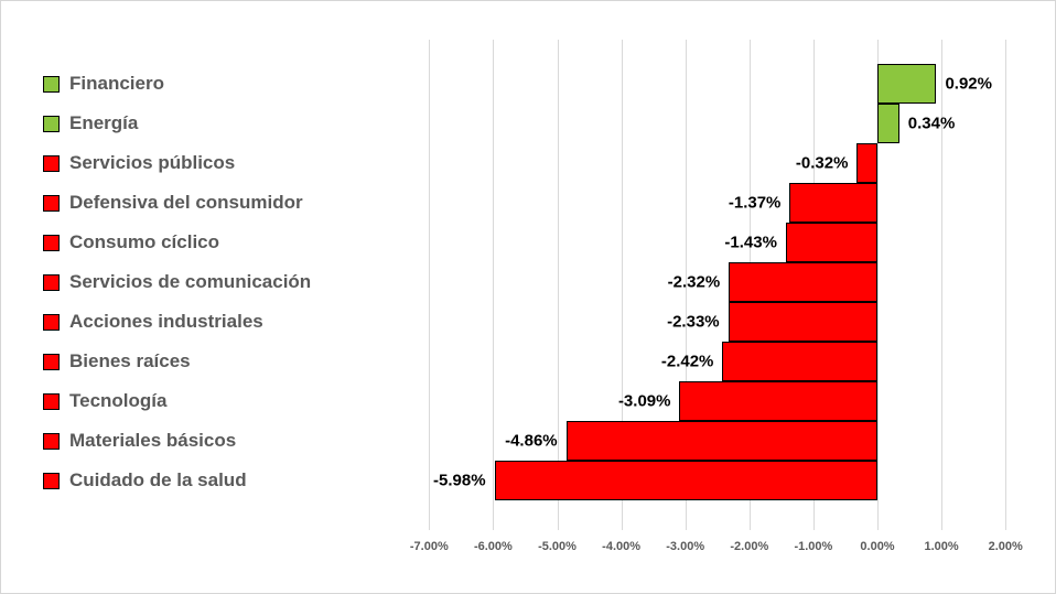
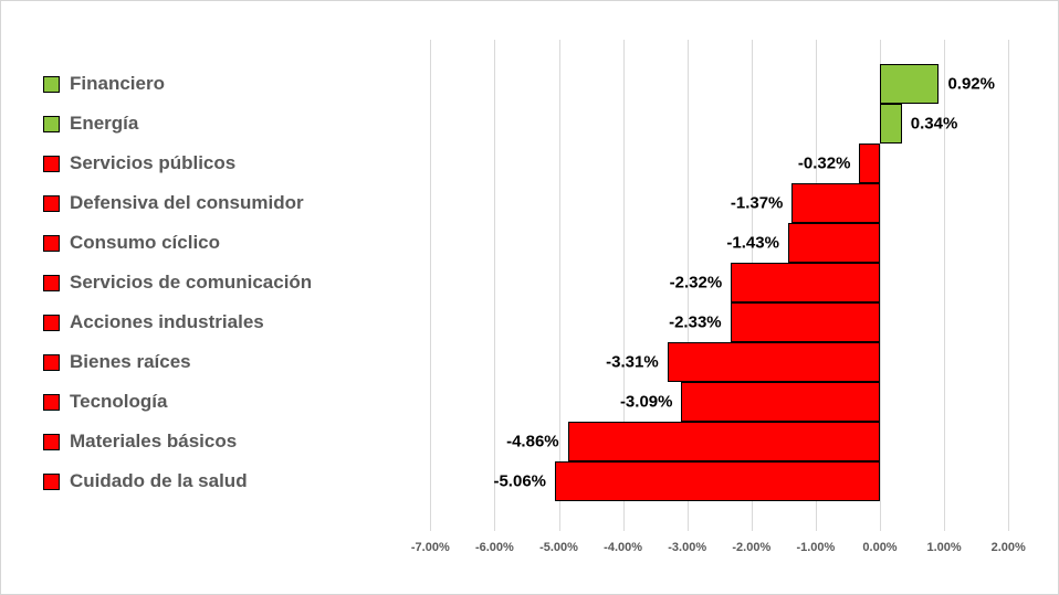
Bienes raíces: -2.42% -> -3.31%
Cuidado de la salud: -5.98% -> -5.06%
